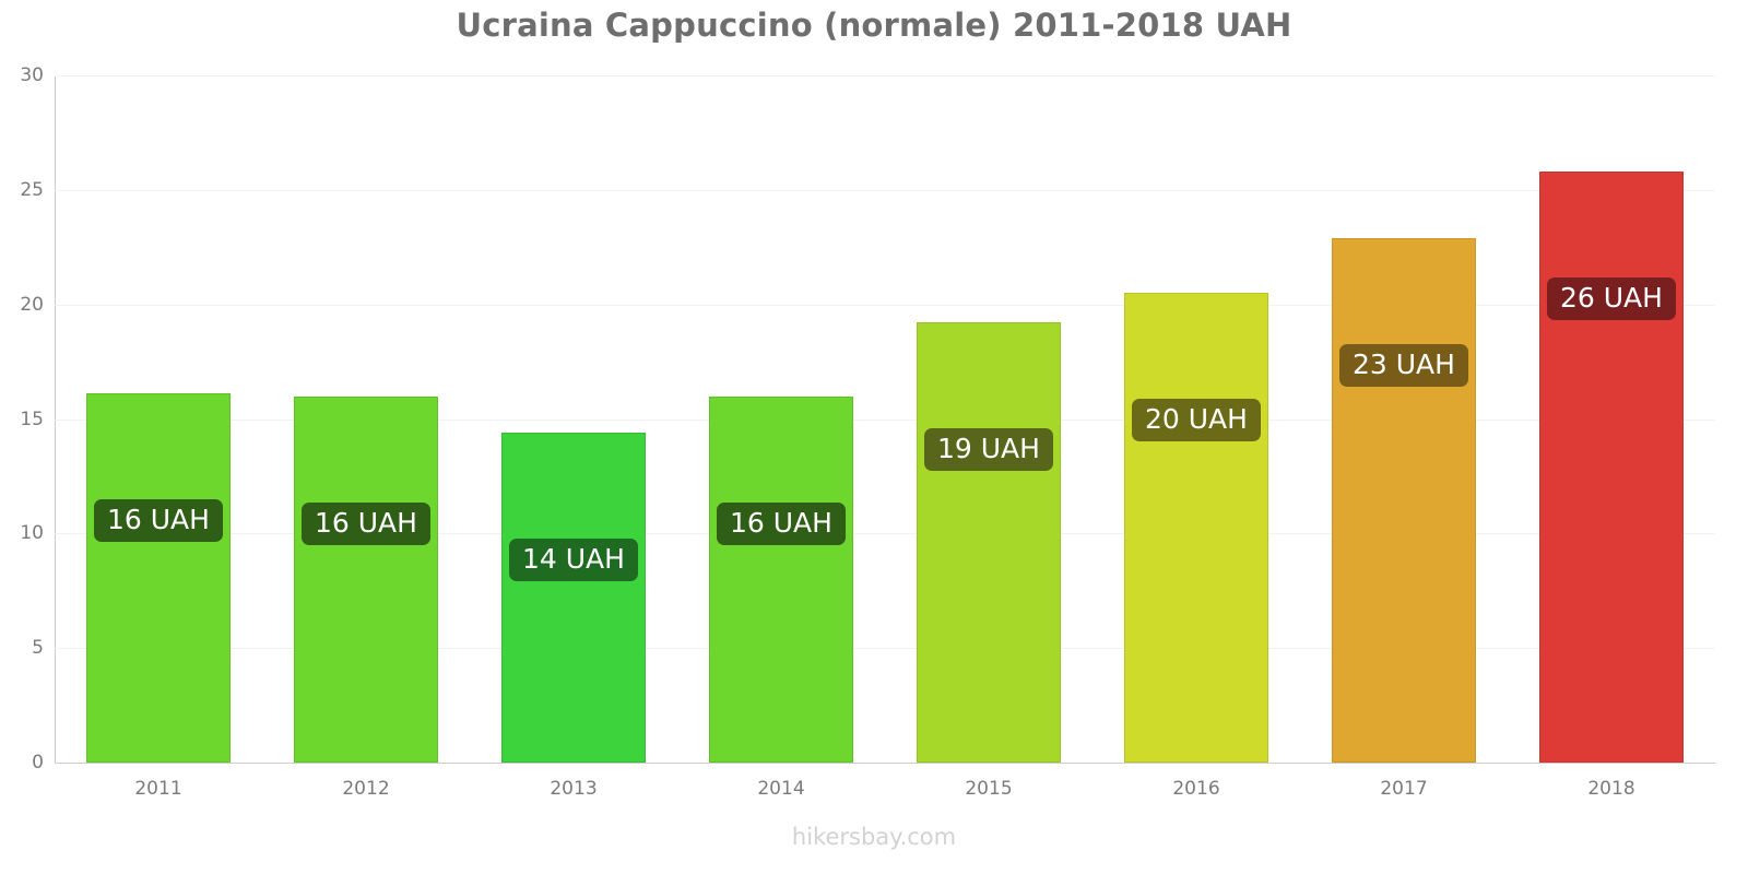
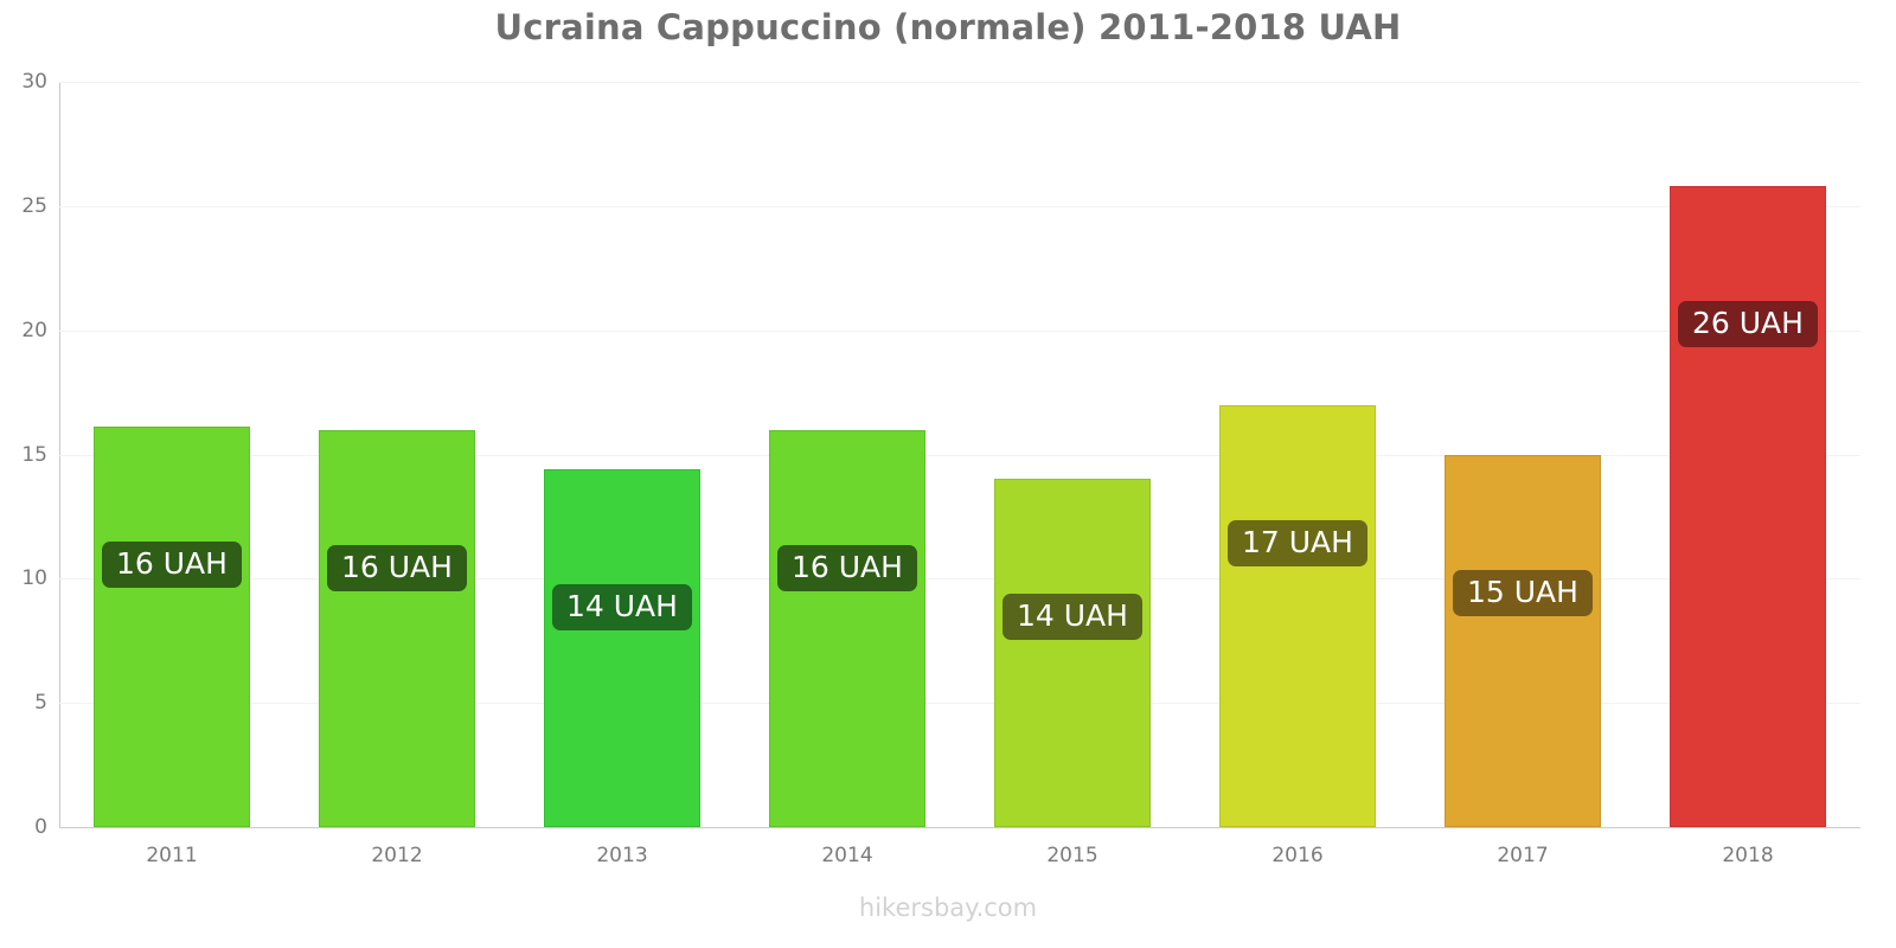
2015: 19 -> 14
2016: 20 -> 17
2017: 23 -> 15
